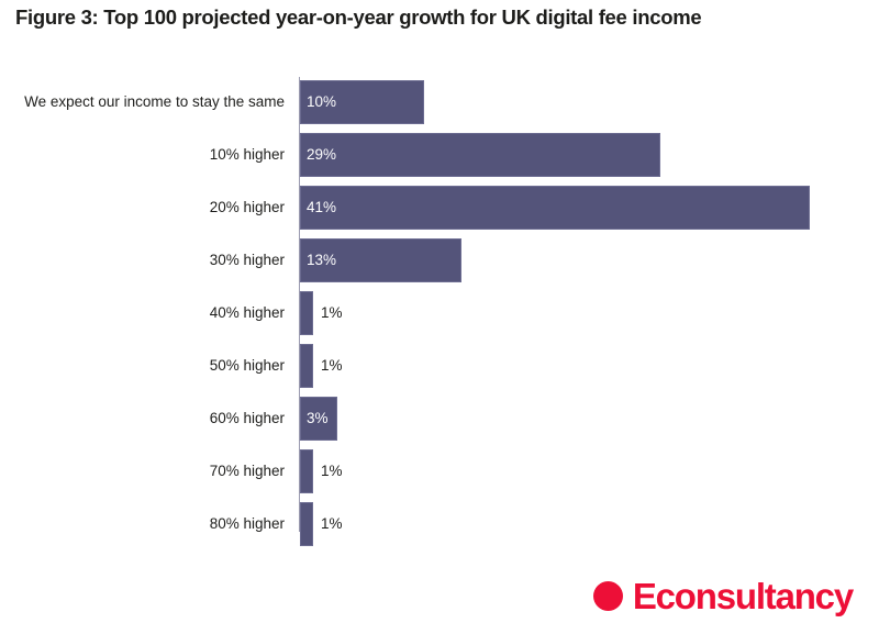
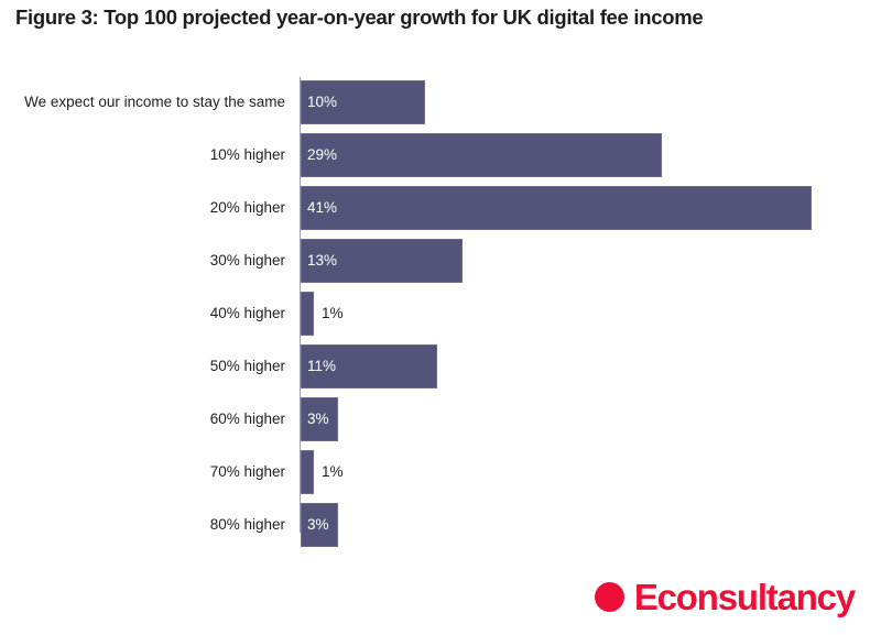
50% higher: 1% -> 11%
80% higher: 1% -> 3%
